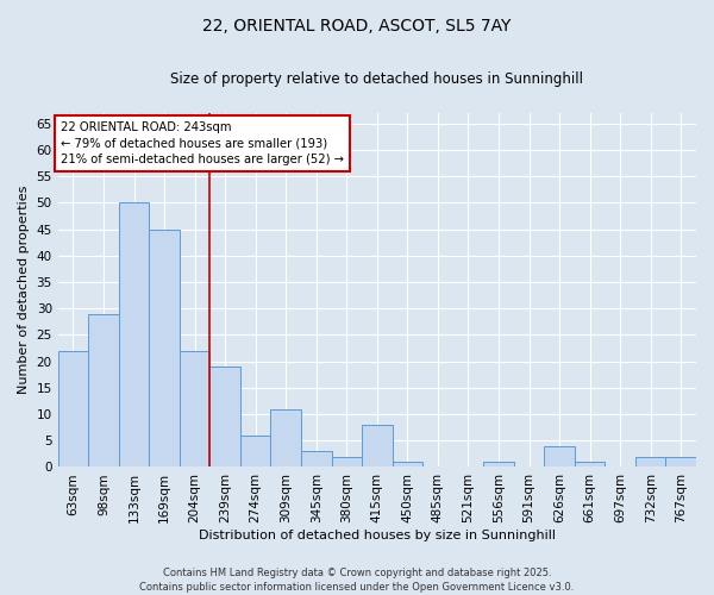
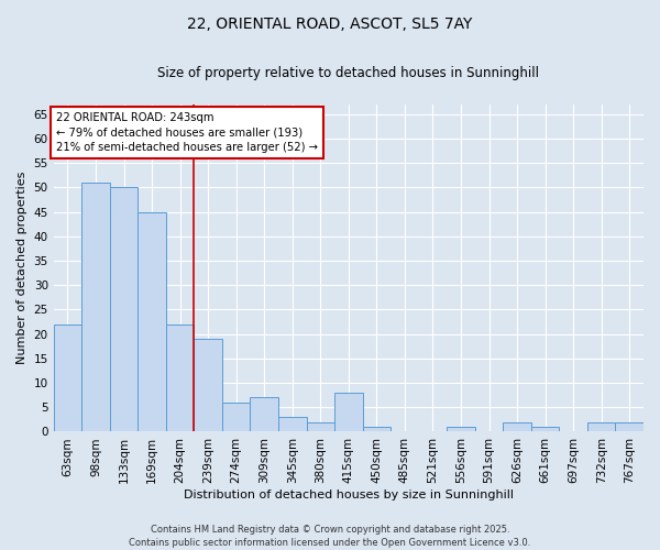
98sqm: 29 -> 51
309sqm: 11 -> 7
626sqm: 4 -> 2
